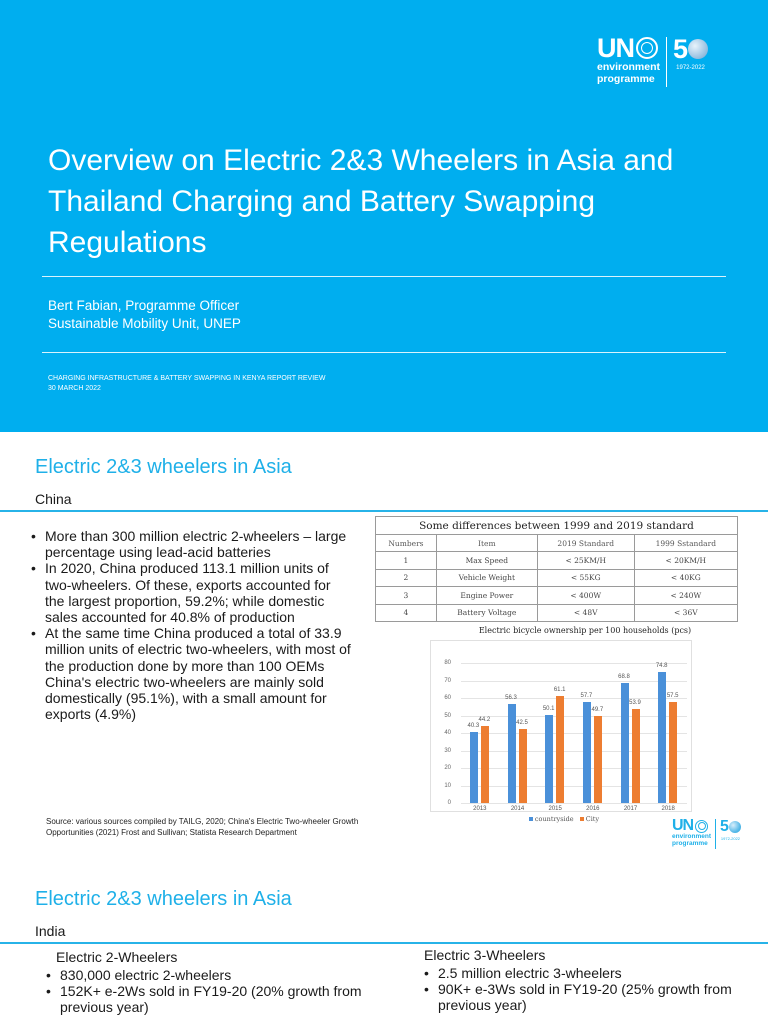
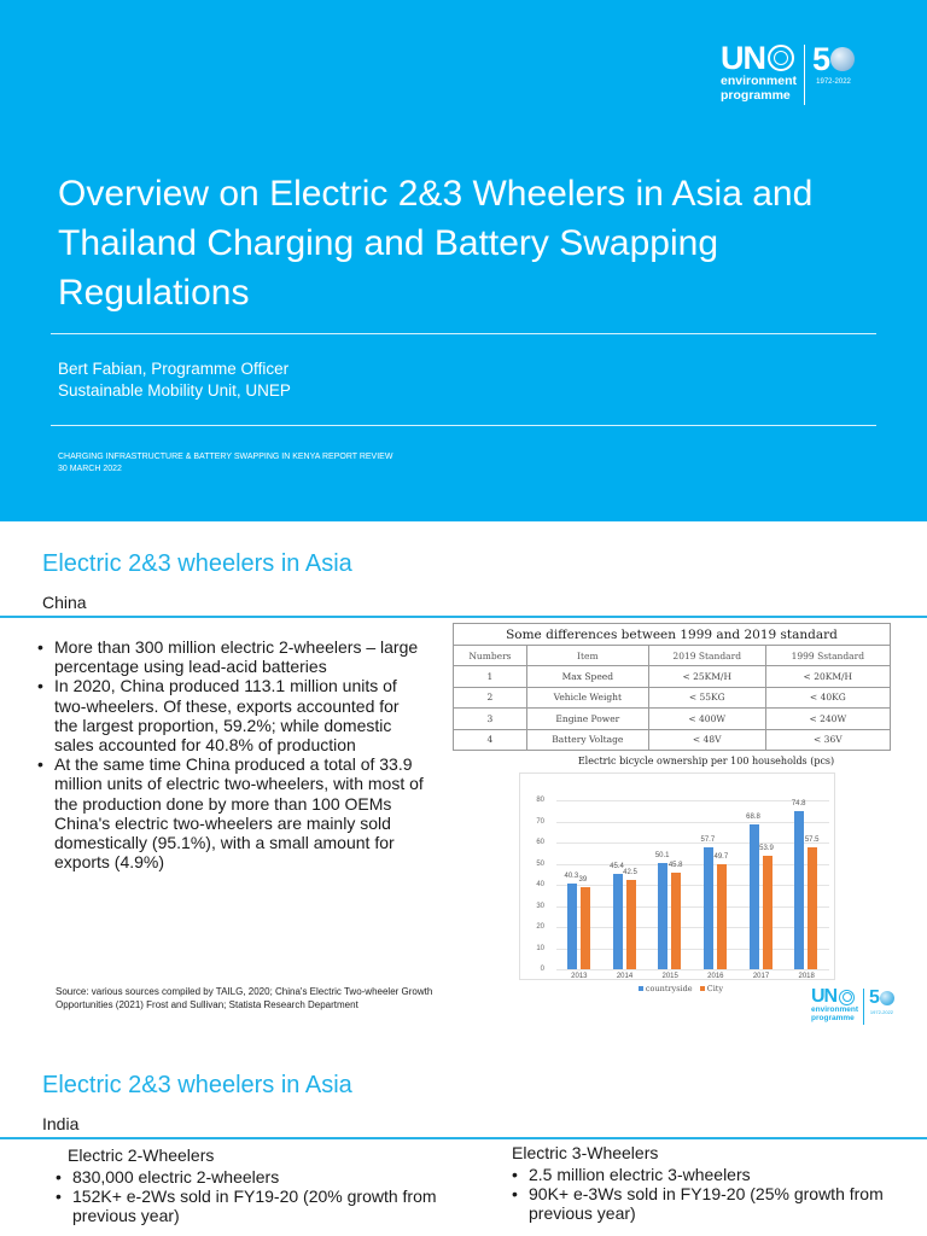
City/2013: 44.2 -> 39
countryside/2014: 56.3 -> 45.4
City/2015: 61.1 -> 45.8
